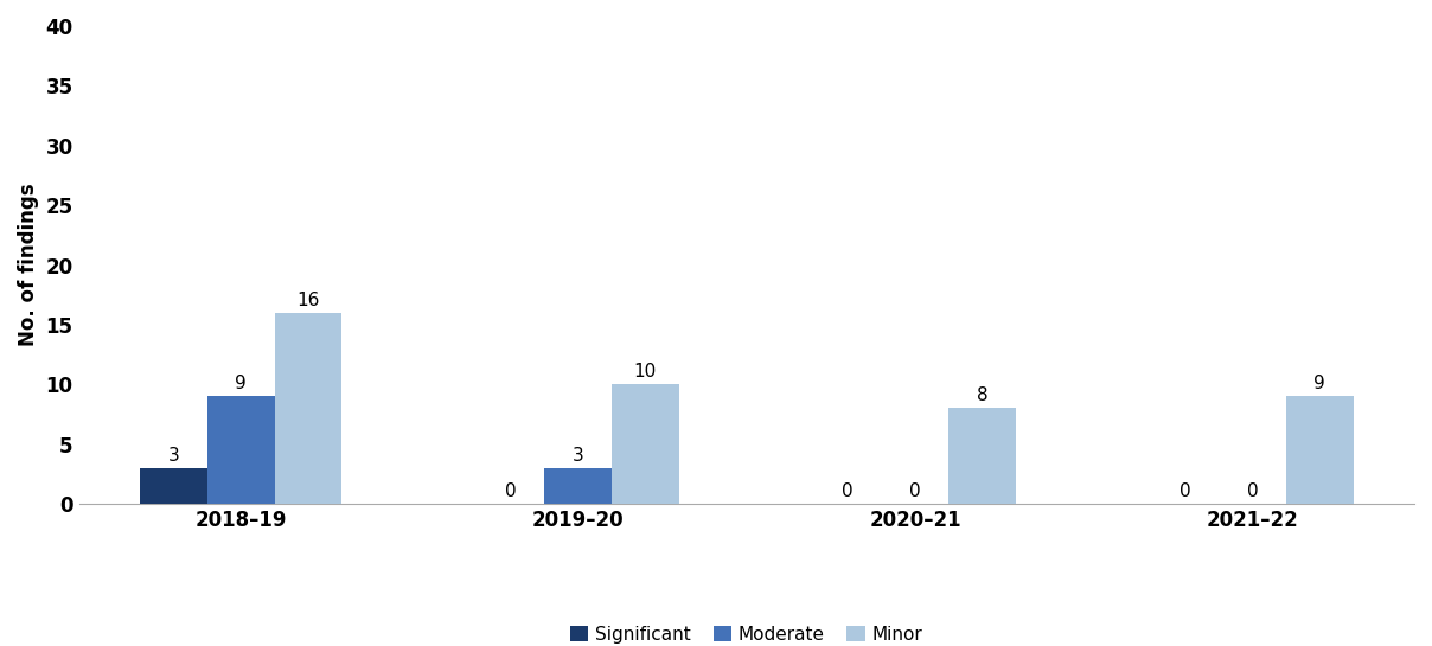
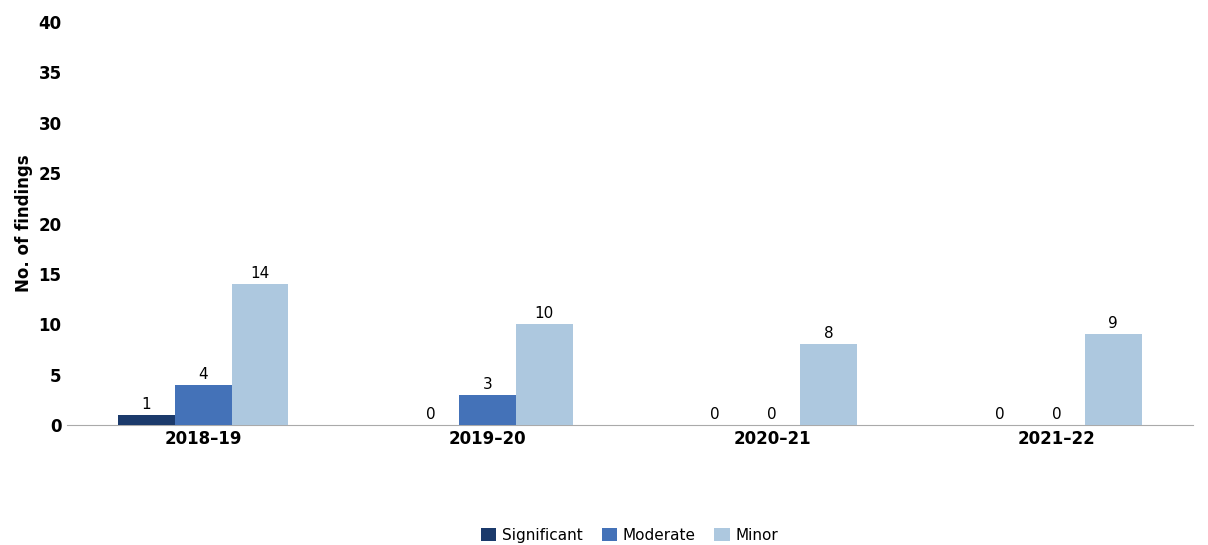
Significant/2018–19: 3 -> 1
Moderate/2018–19: 9 -> 4
Minor/2018–19: 16 -> 14
